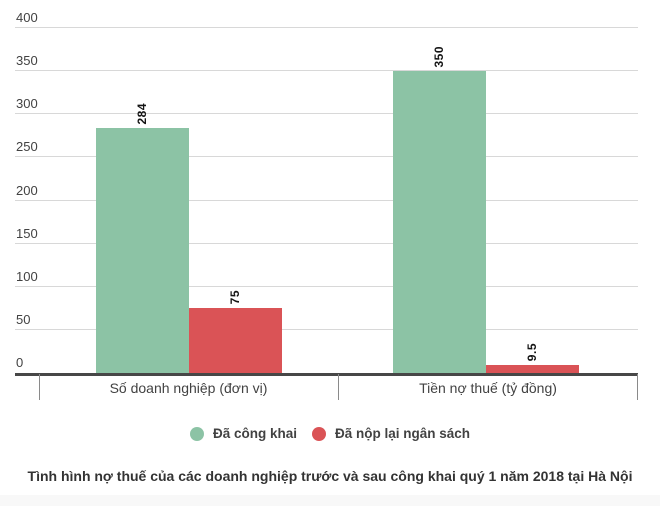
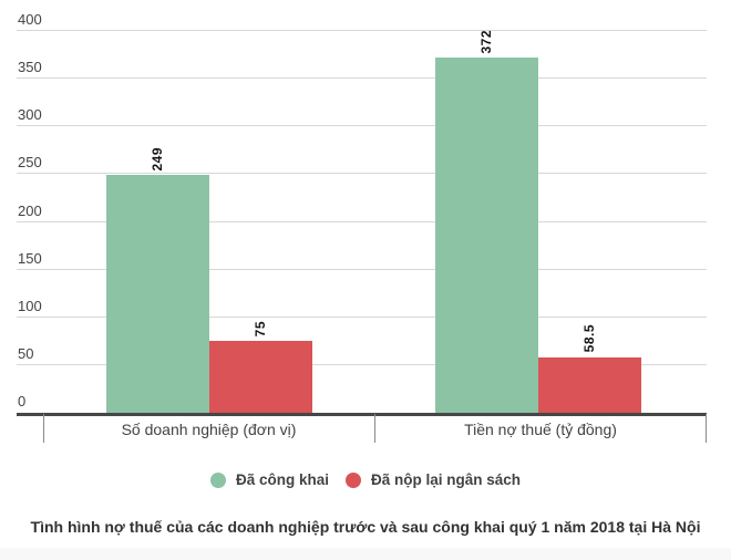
Đã công khai/Số doanh nghiệp (đơn vị): 284 -> 249
Đã công khai/Tiền nợ thuế (tỷ đồng): 350 -> 372
Đã nộp lại ngân sách/Tiền nợ thuế (tỷ đồng): 9.5 -> 58.5
